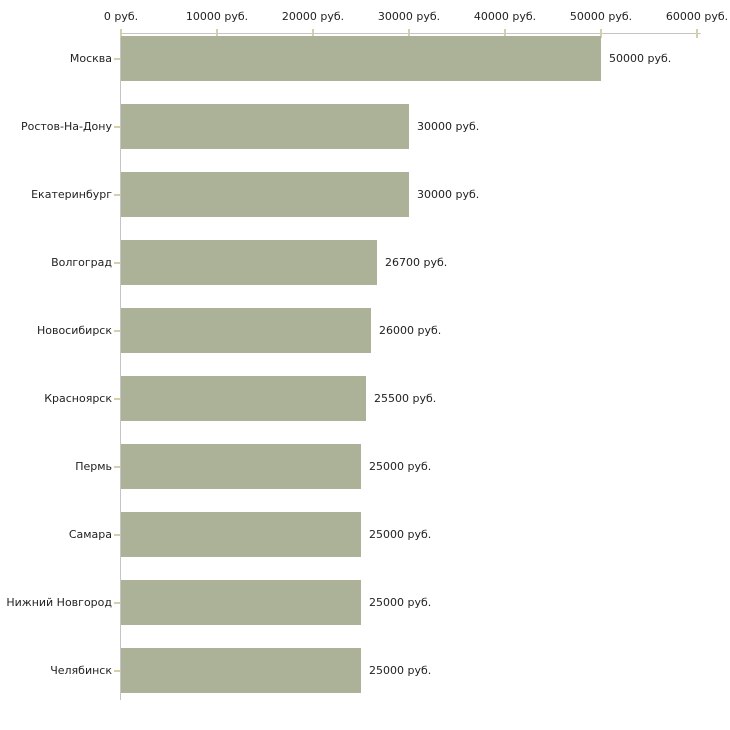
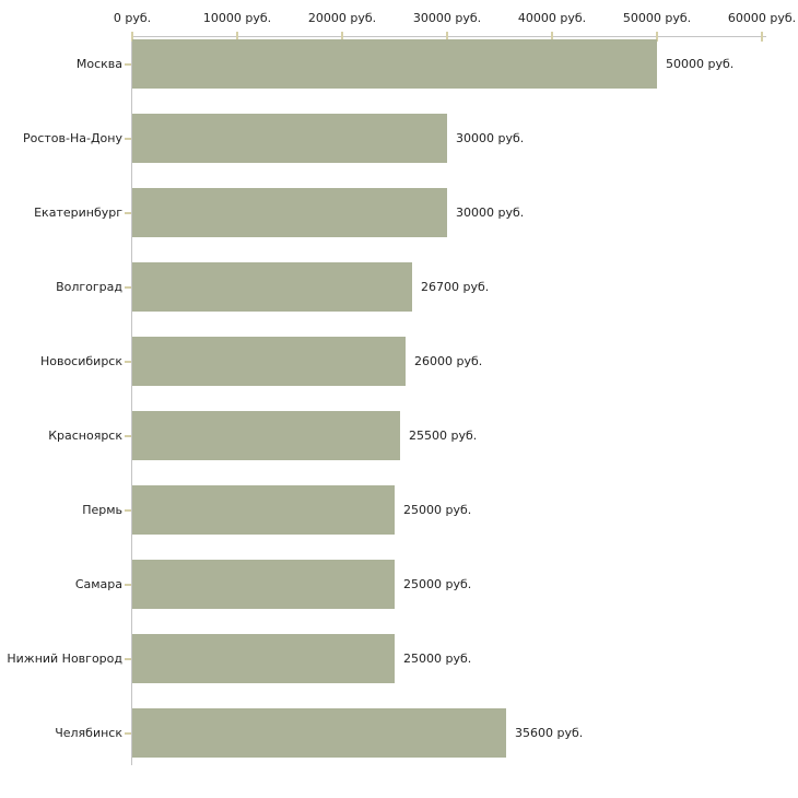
Челябинск: 25000 -> 35600
